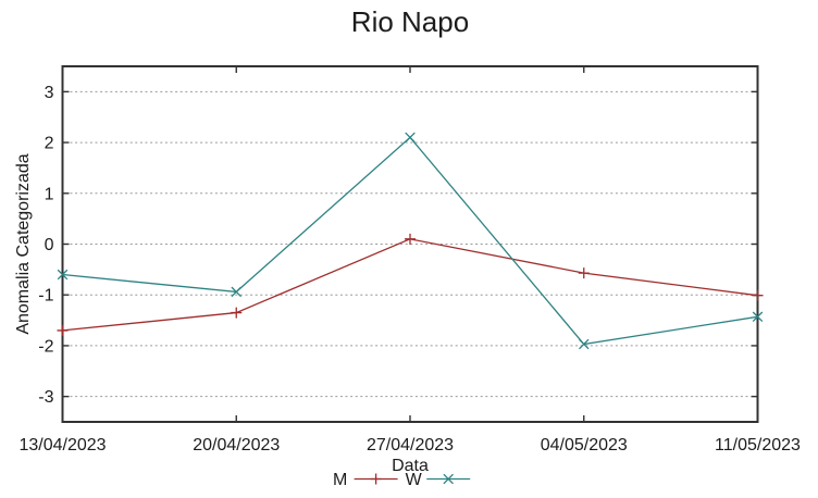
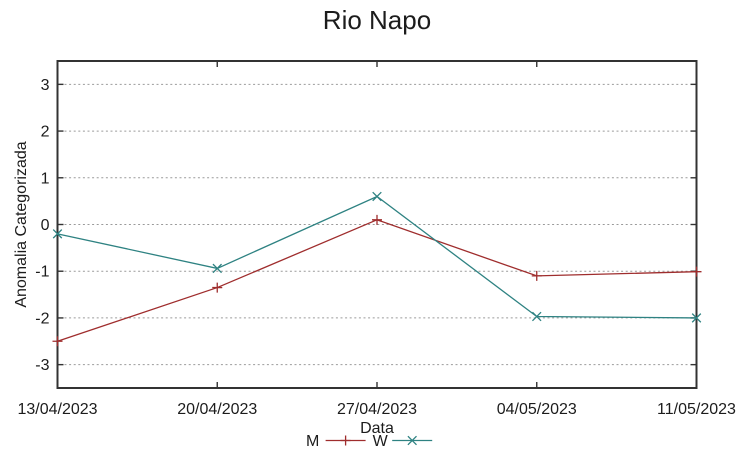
M/13/04/2023: -1.7 -> -2.5
W/13/04/2023: -0.6 -> -0.2
W/27/04/2023: 2.1 -> 0.6
M/04/05/2023: -0.6 -> -1.1
W/11/05/2023: -1.4 -> -2.0
